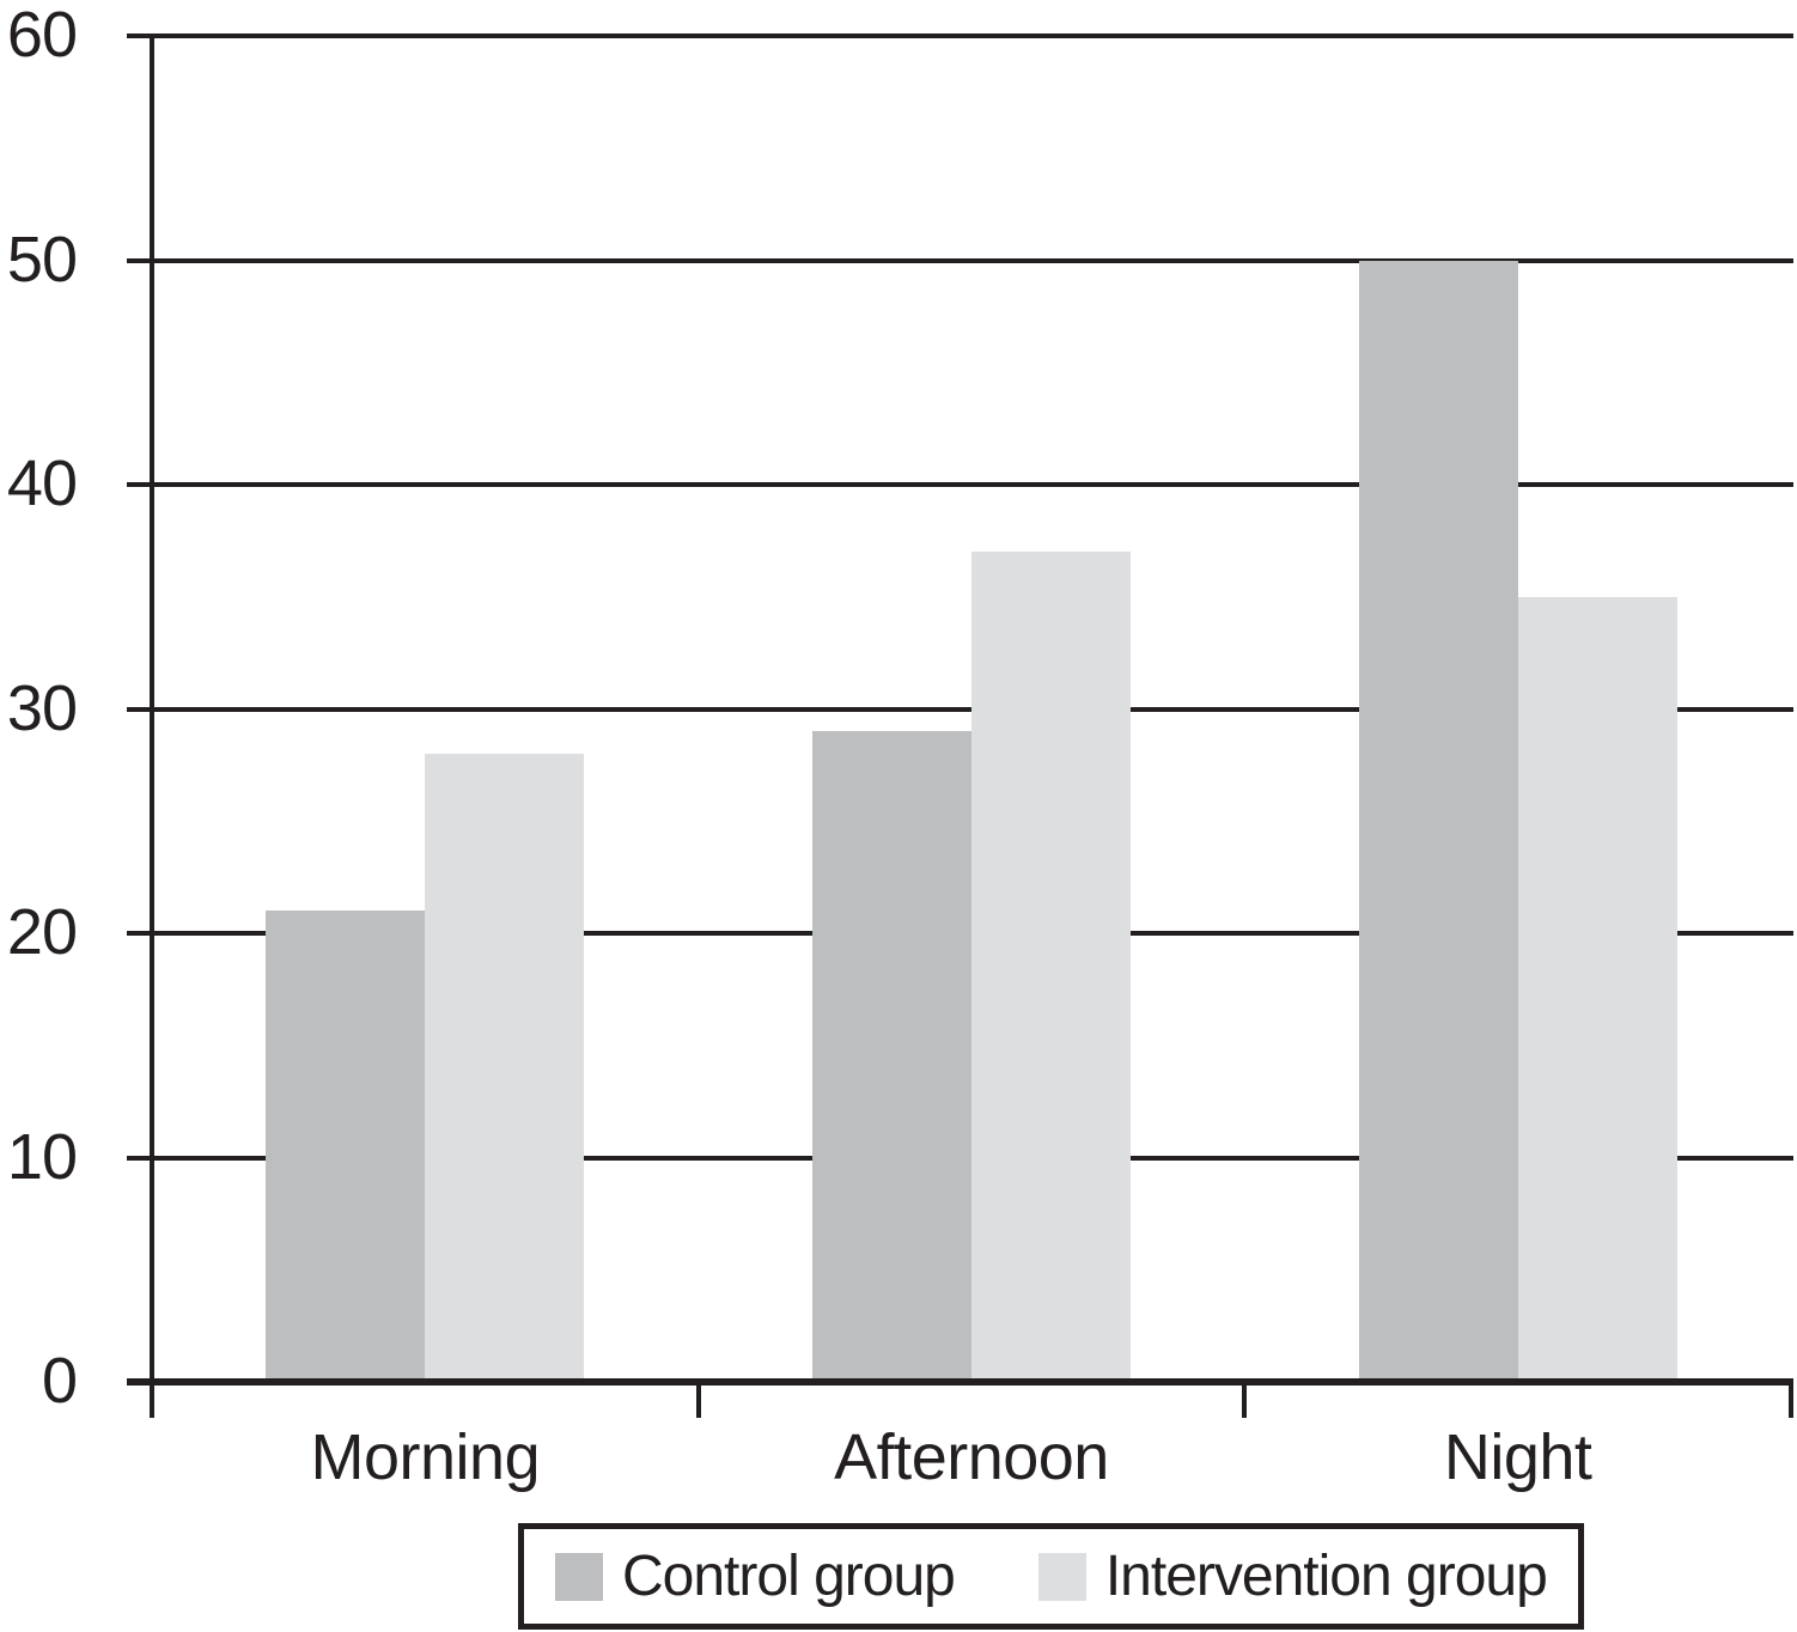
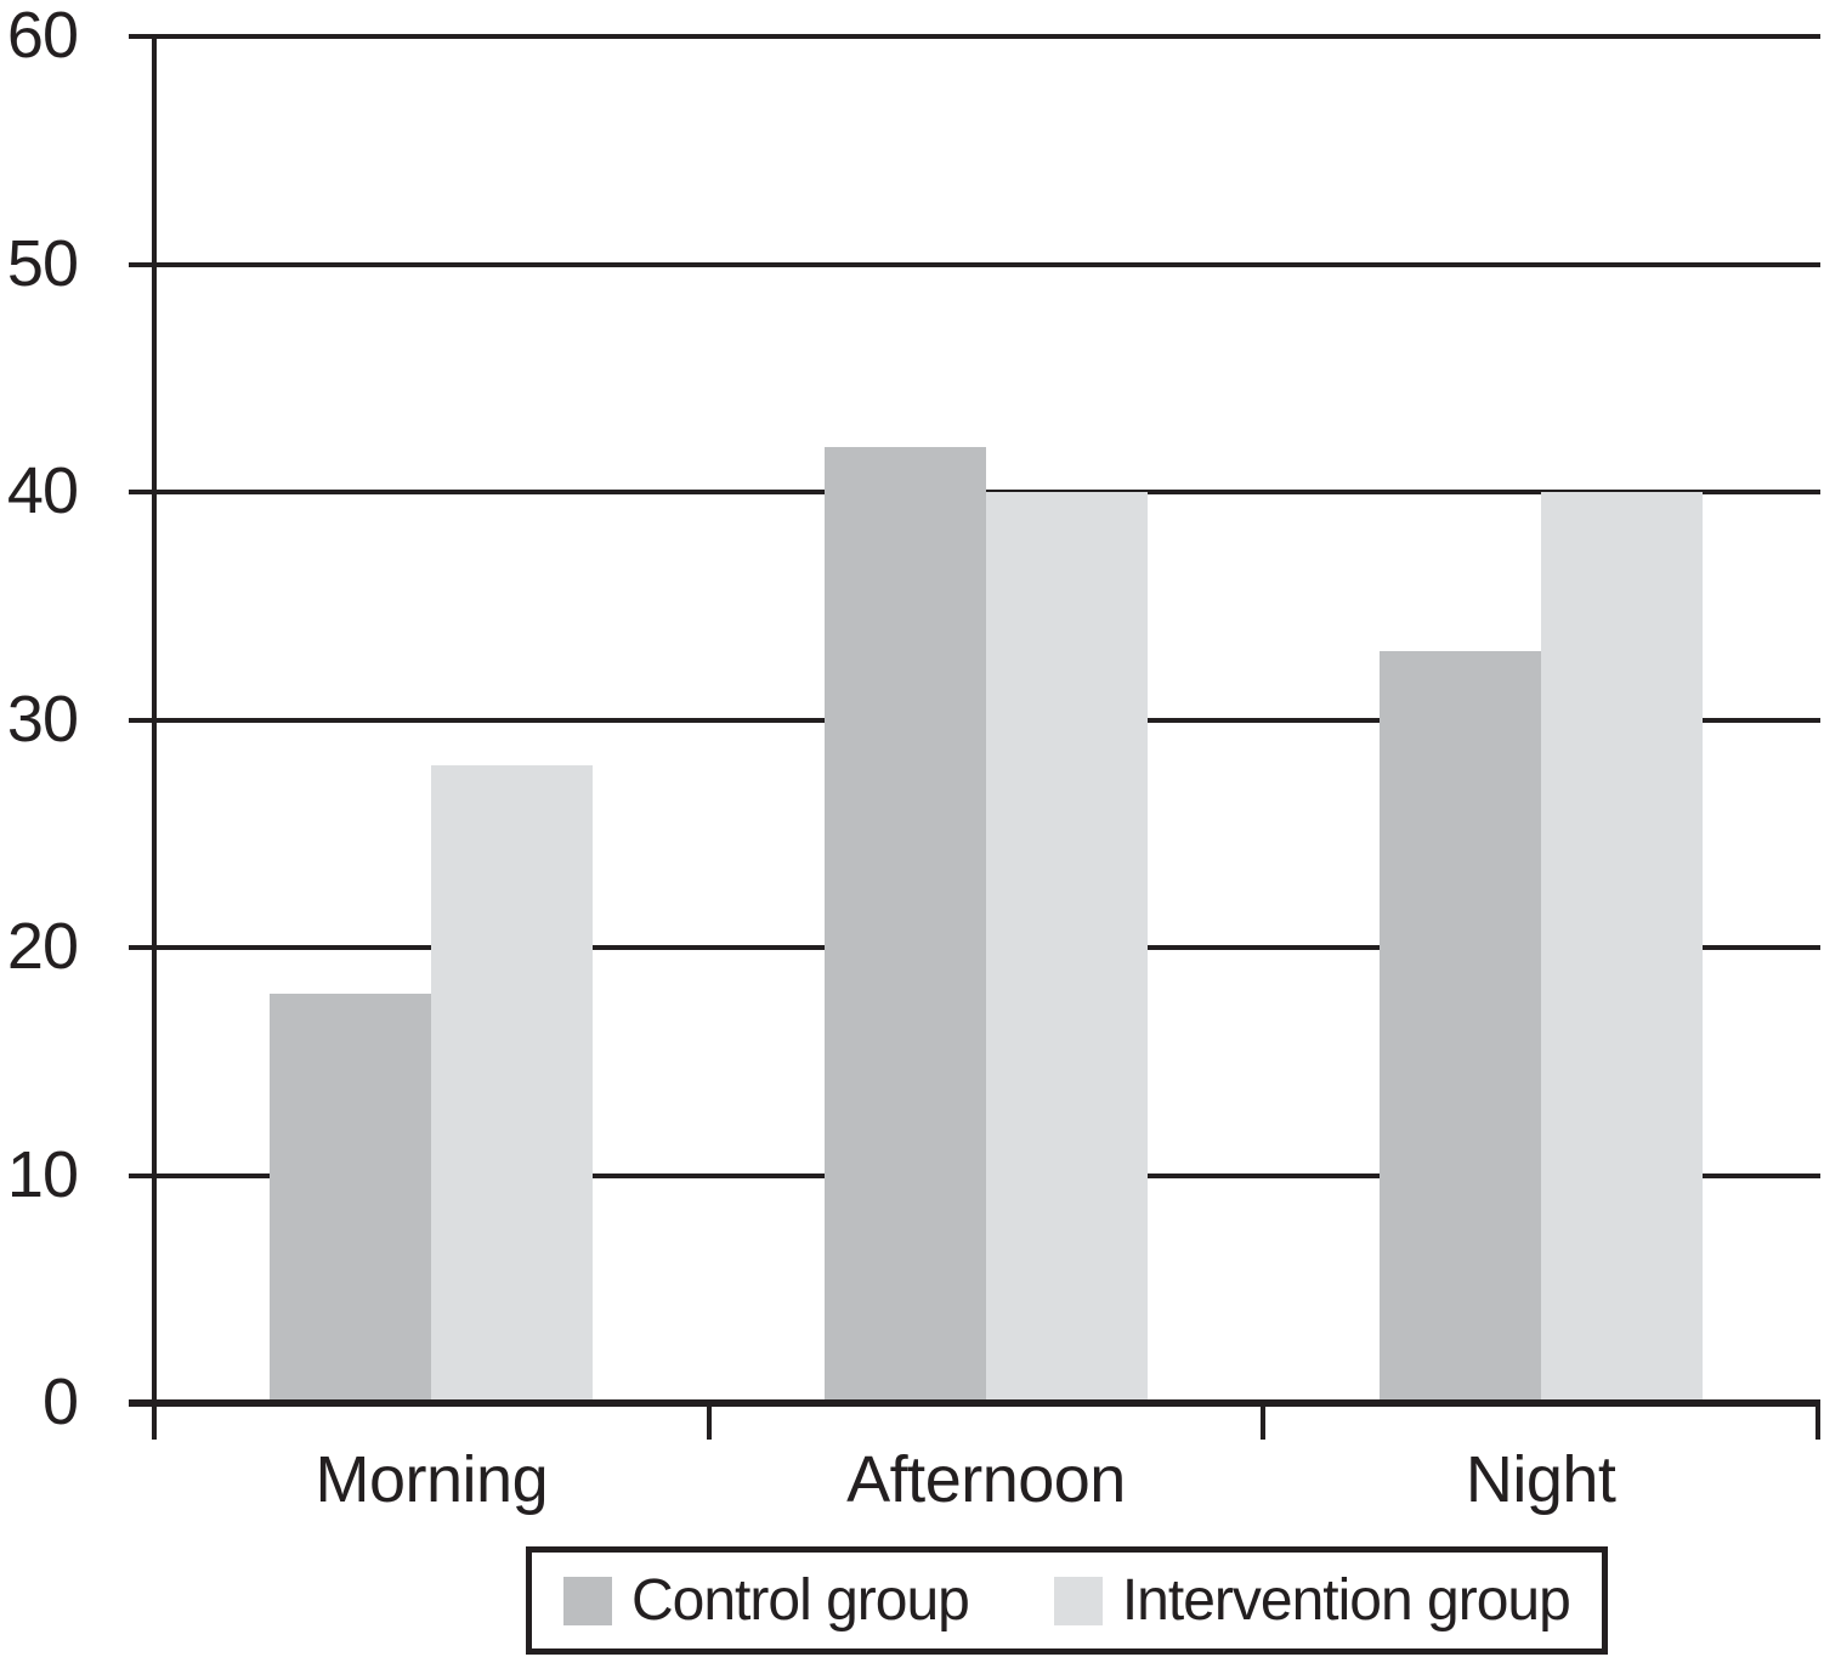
Control group/Morning: 21 -> 18
Control group/Afternoon: 29 -> 42
Intervention group/Afternoon: 37 -> 40
Control group/Night: 50 -> 33
Intervention group/Night: 35 -> 40
